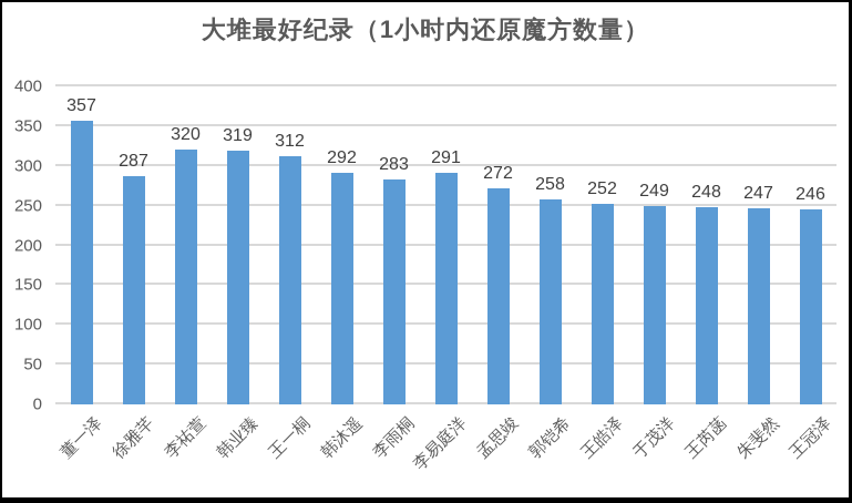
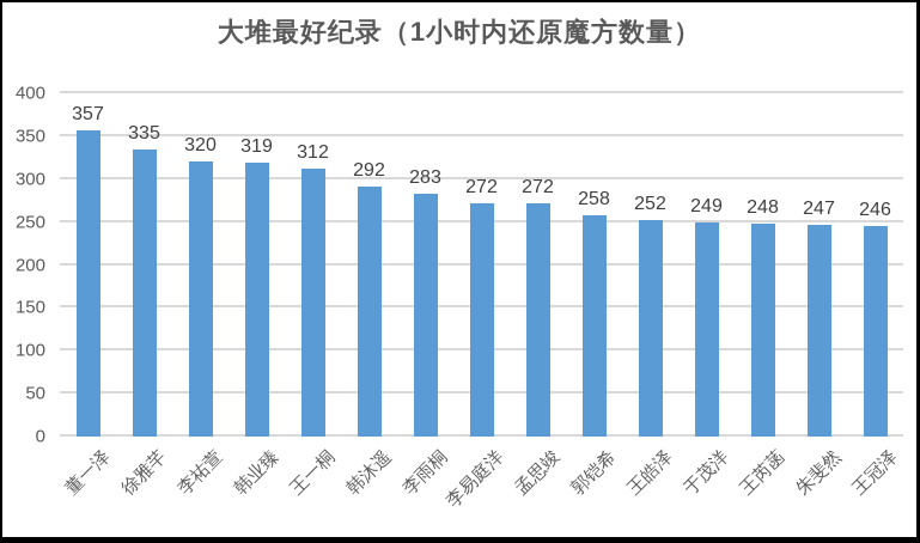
徐雅芊: 287 -> 335
李易庭洋: 291 -> 272
